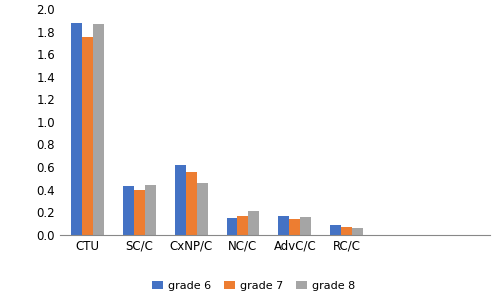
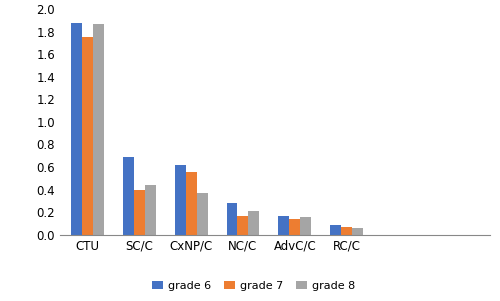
grade 6/SC/C: 0.43 -> 0.69
grade 8/CxNP/C: 0.46 -> 0.37
grade 6/NC/C: 0.15 -> 0.28
